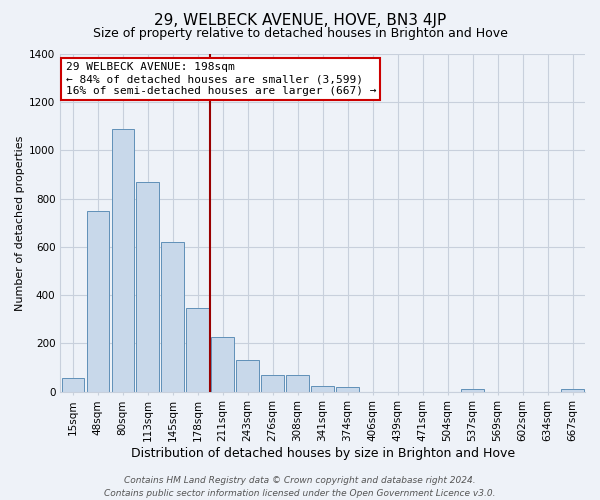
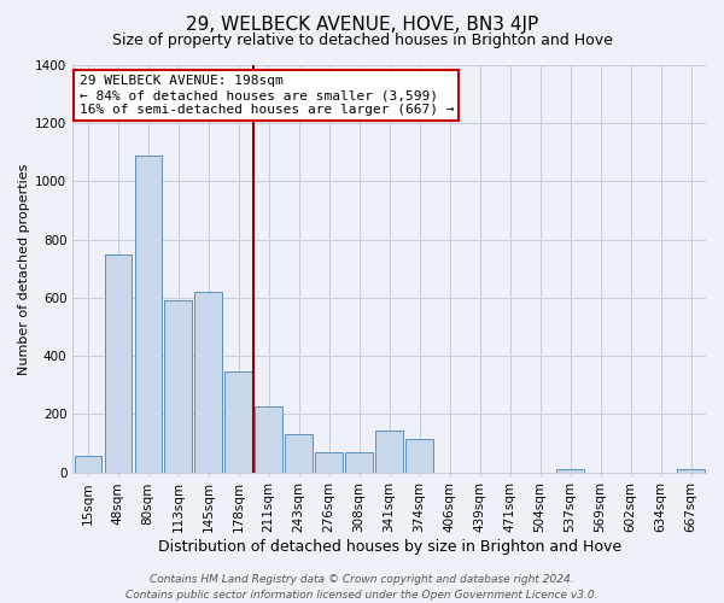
113sqm: 870 -> 590
341sqm: 25 -> 145
374sqm: 20 -> 115
